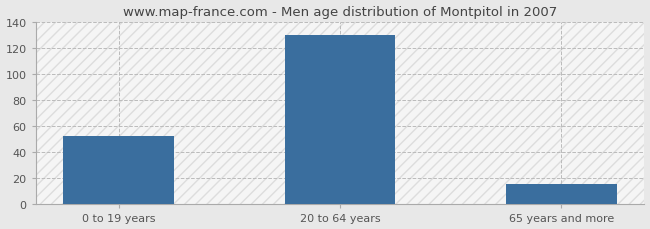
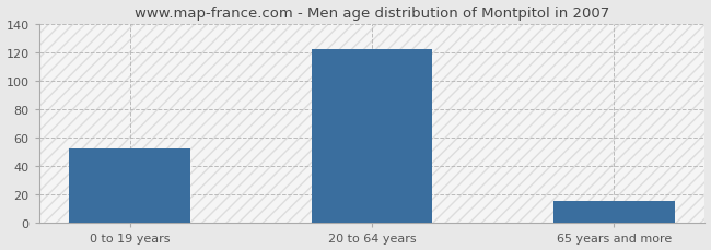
20 to 64 years: 130 -> 122
